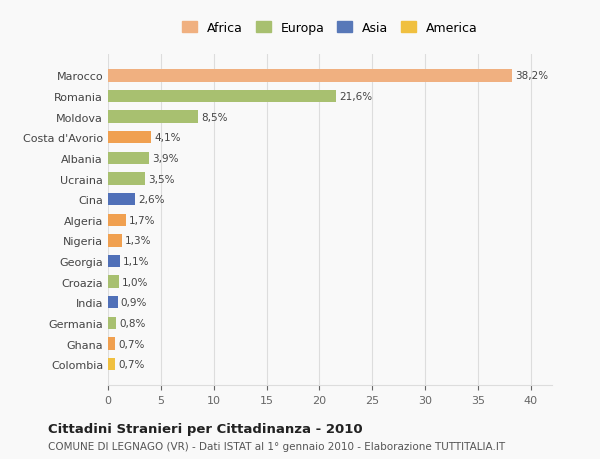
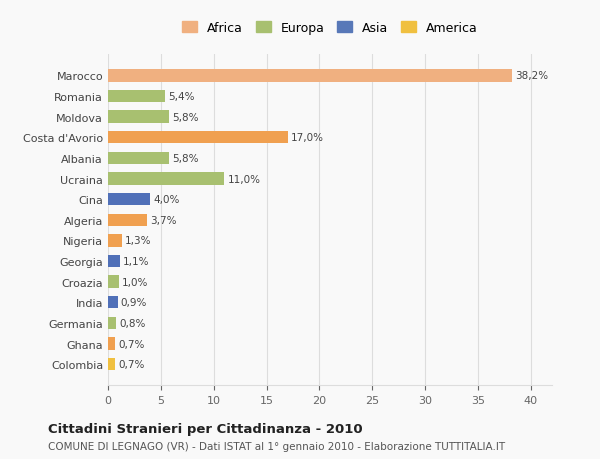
Romania: 21,6% -> 5,4%
Moldova: 8,5% -> 5,8%
Costa d'Avorio: 4,1% -> 17,0%
Albania: 3,9% -> 5,8%
Ucraina: 3,5% -> 11,0%
Cina: 2,6% -> 4,0%
Algeria: 1,7% -> 3,7%
